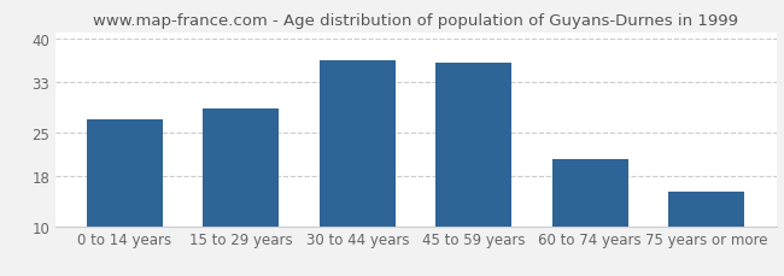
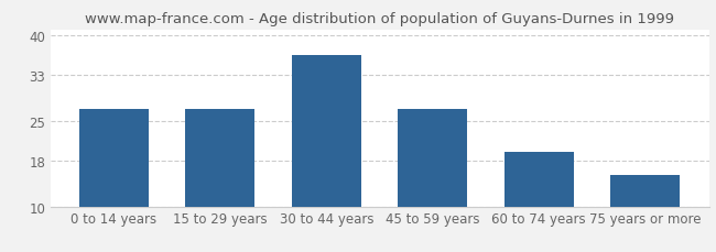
15 to 29 years: 28.8 -> 27.0
45 to 59 years: 36.2 -> 27.0
60 to 74 years: 20.8 -> 19.5
